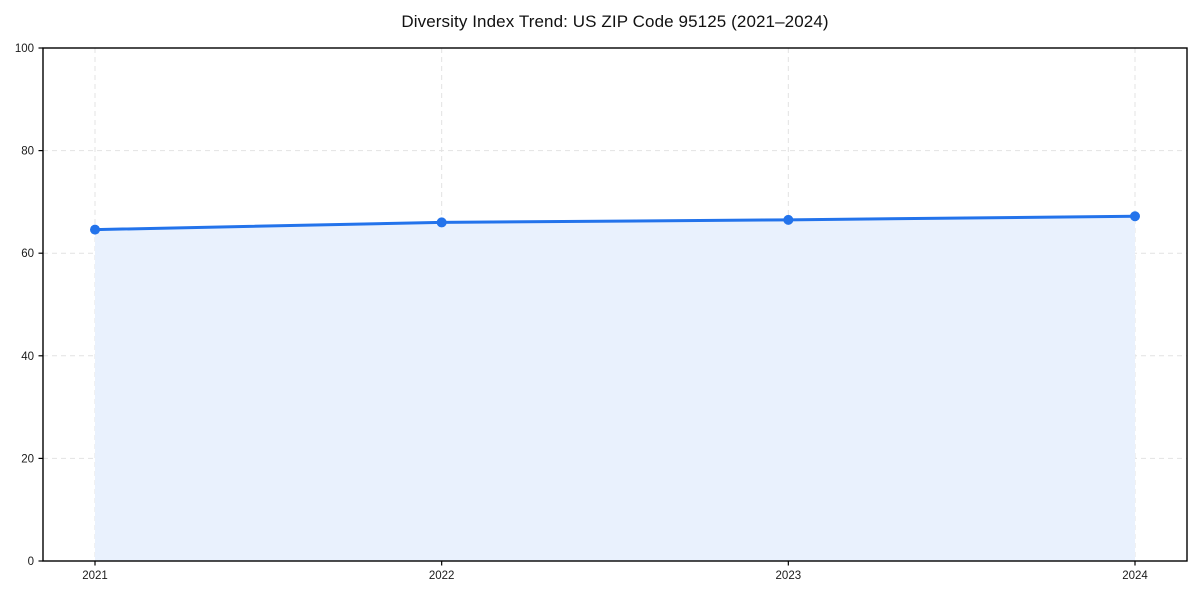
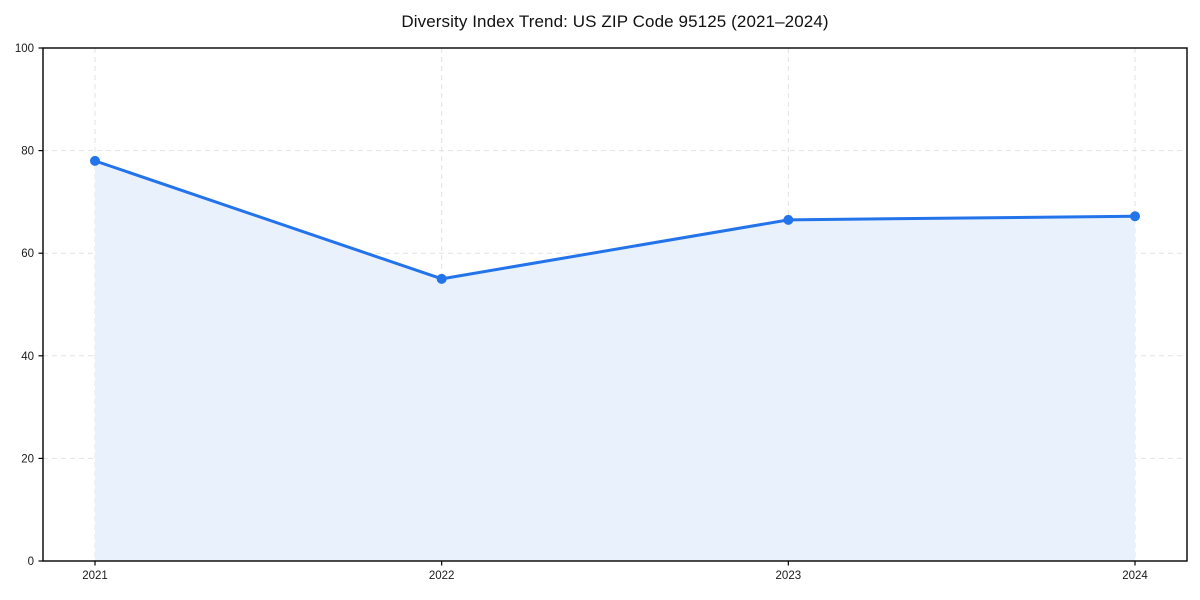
2021: 65 -> 78
2022: 66 -> 55
